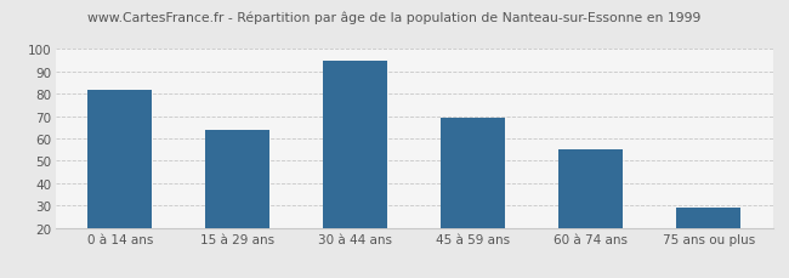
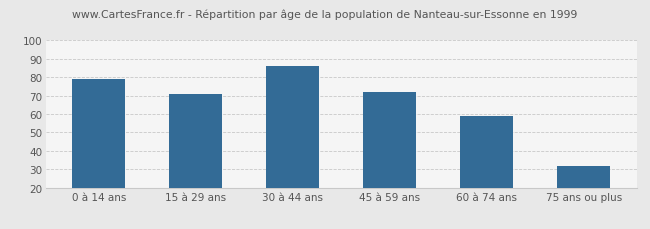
0 à 14 ans: 82 -> 79
15 à 29 ans: 64 -> 71
30 à 44 ans: 95 -> 86
45 à 59 ans: 69 -> 72
60 à 74 ans: 55 -> 59
75 ans ou plus: 29 -> 32
